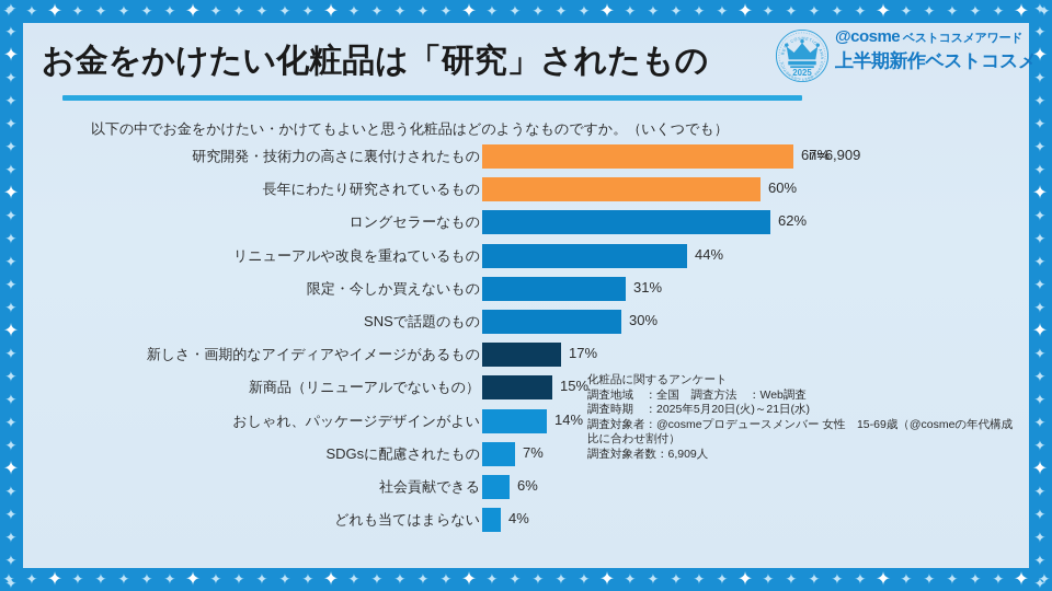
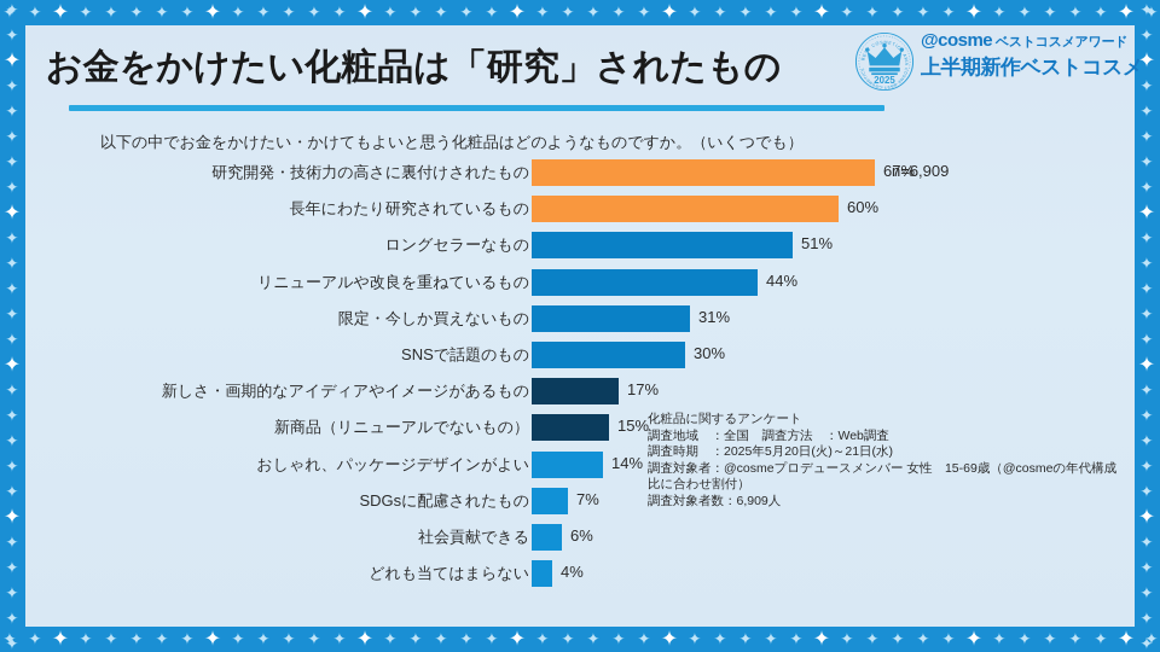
ロングセラーなもの: 62% -> 51%
